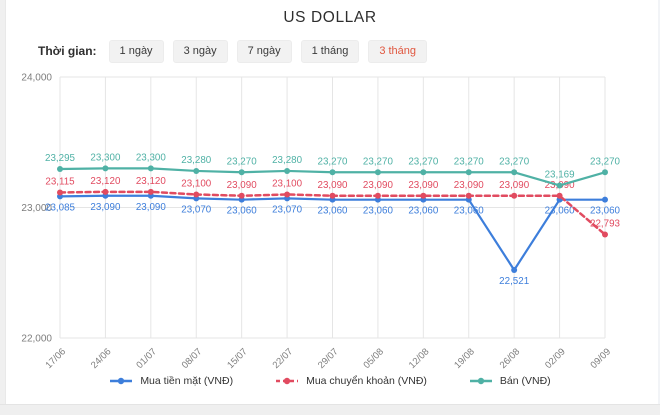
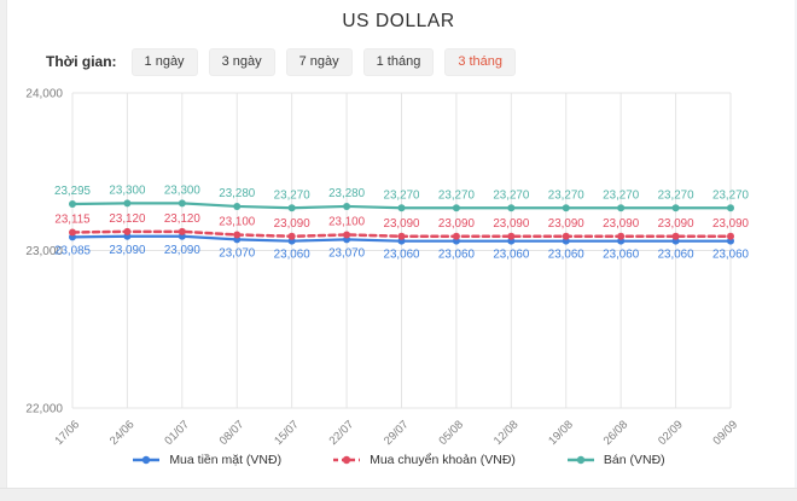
Mua tiền mặt (VNĐ)/26/08: 22,521 -> 23,060
Bán (VNĐ)/02/09: 23,169 -> 23,270
Mua chuyển khoản (VNĐ)/09/09: 22,793 -> 23,090
